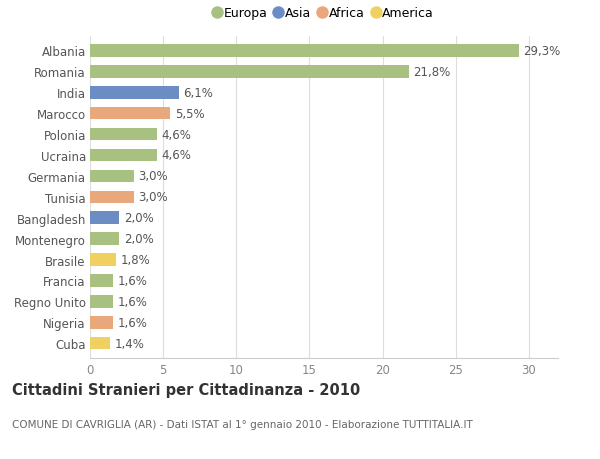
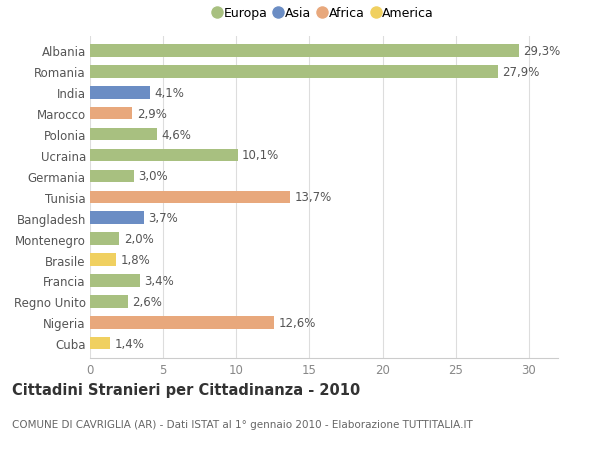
Romania: 21,8% -> 27,9%
India: 6,1% -> 4,1%
Marocco: 5,5% -> 2,9%
Ucraina: 4,6% -> 10,1%
Tunisia: 3,0% -> 13,7%
Bangladesh: 2,0% -> 3,7%
Francia: 1,6% -> 3,4%
Regno Unito: 1,6% -> 2,6%
Nigeria: 1,6% -> 12,6%
